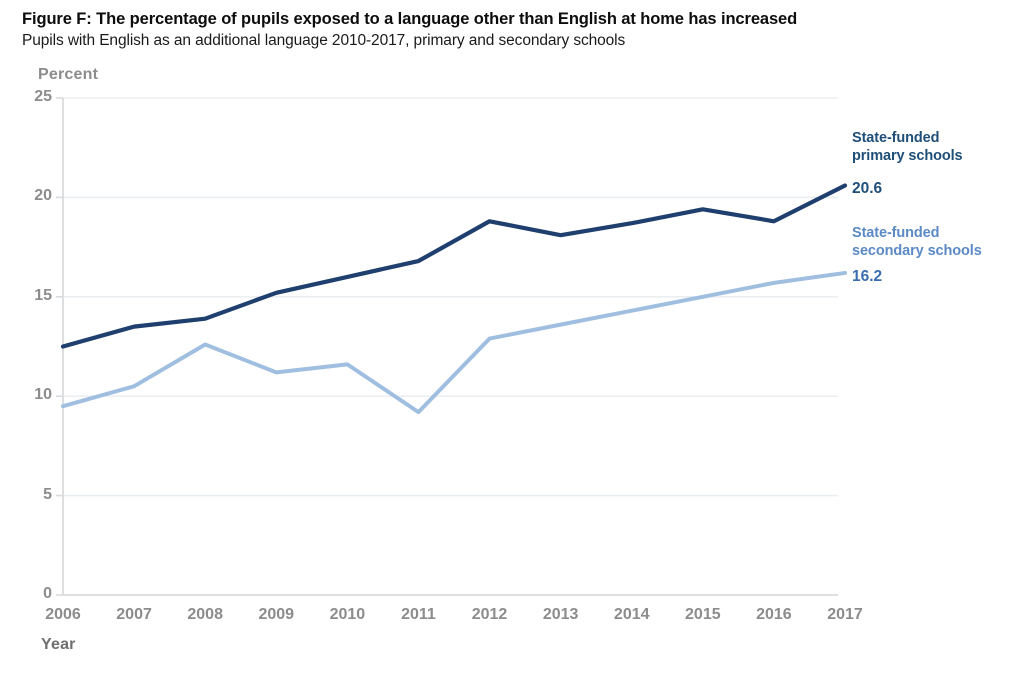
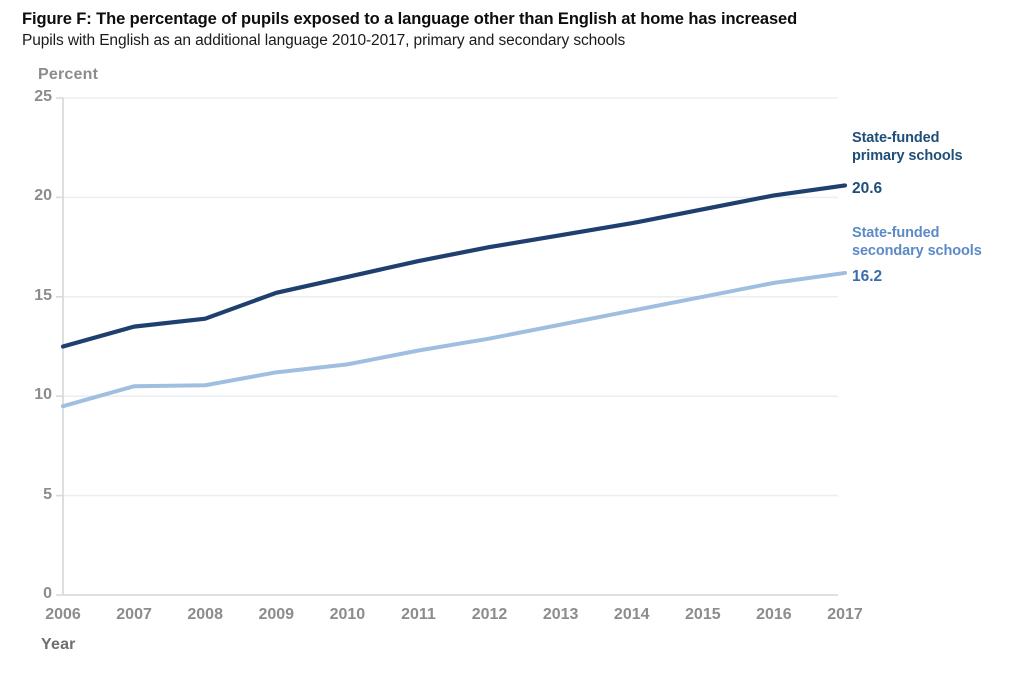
State-funded secondary schools/2008: 12.6 -> 10.6
State-funded secondary schools/2011: 9.2 -> 12.3
State-funded primary schools/2012: 18.8 -> 17.5
State-funded primary schools/2016: 18.8 -> 20.1
